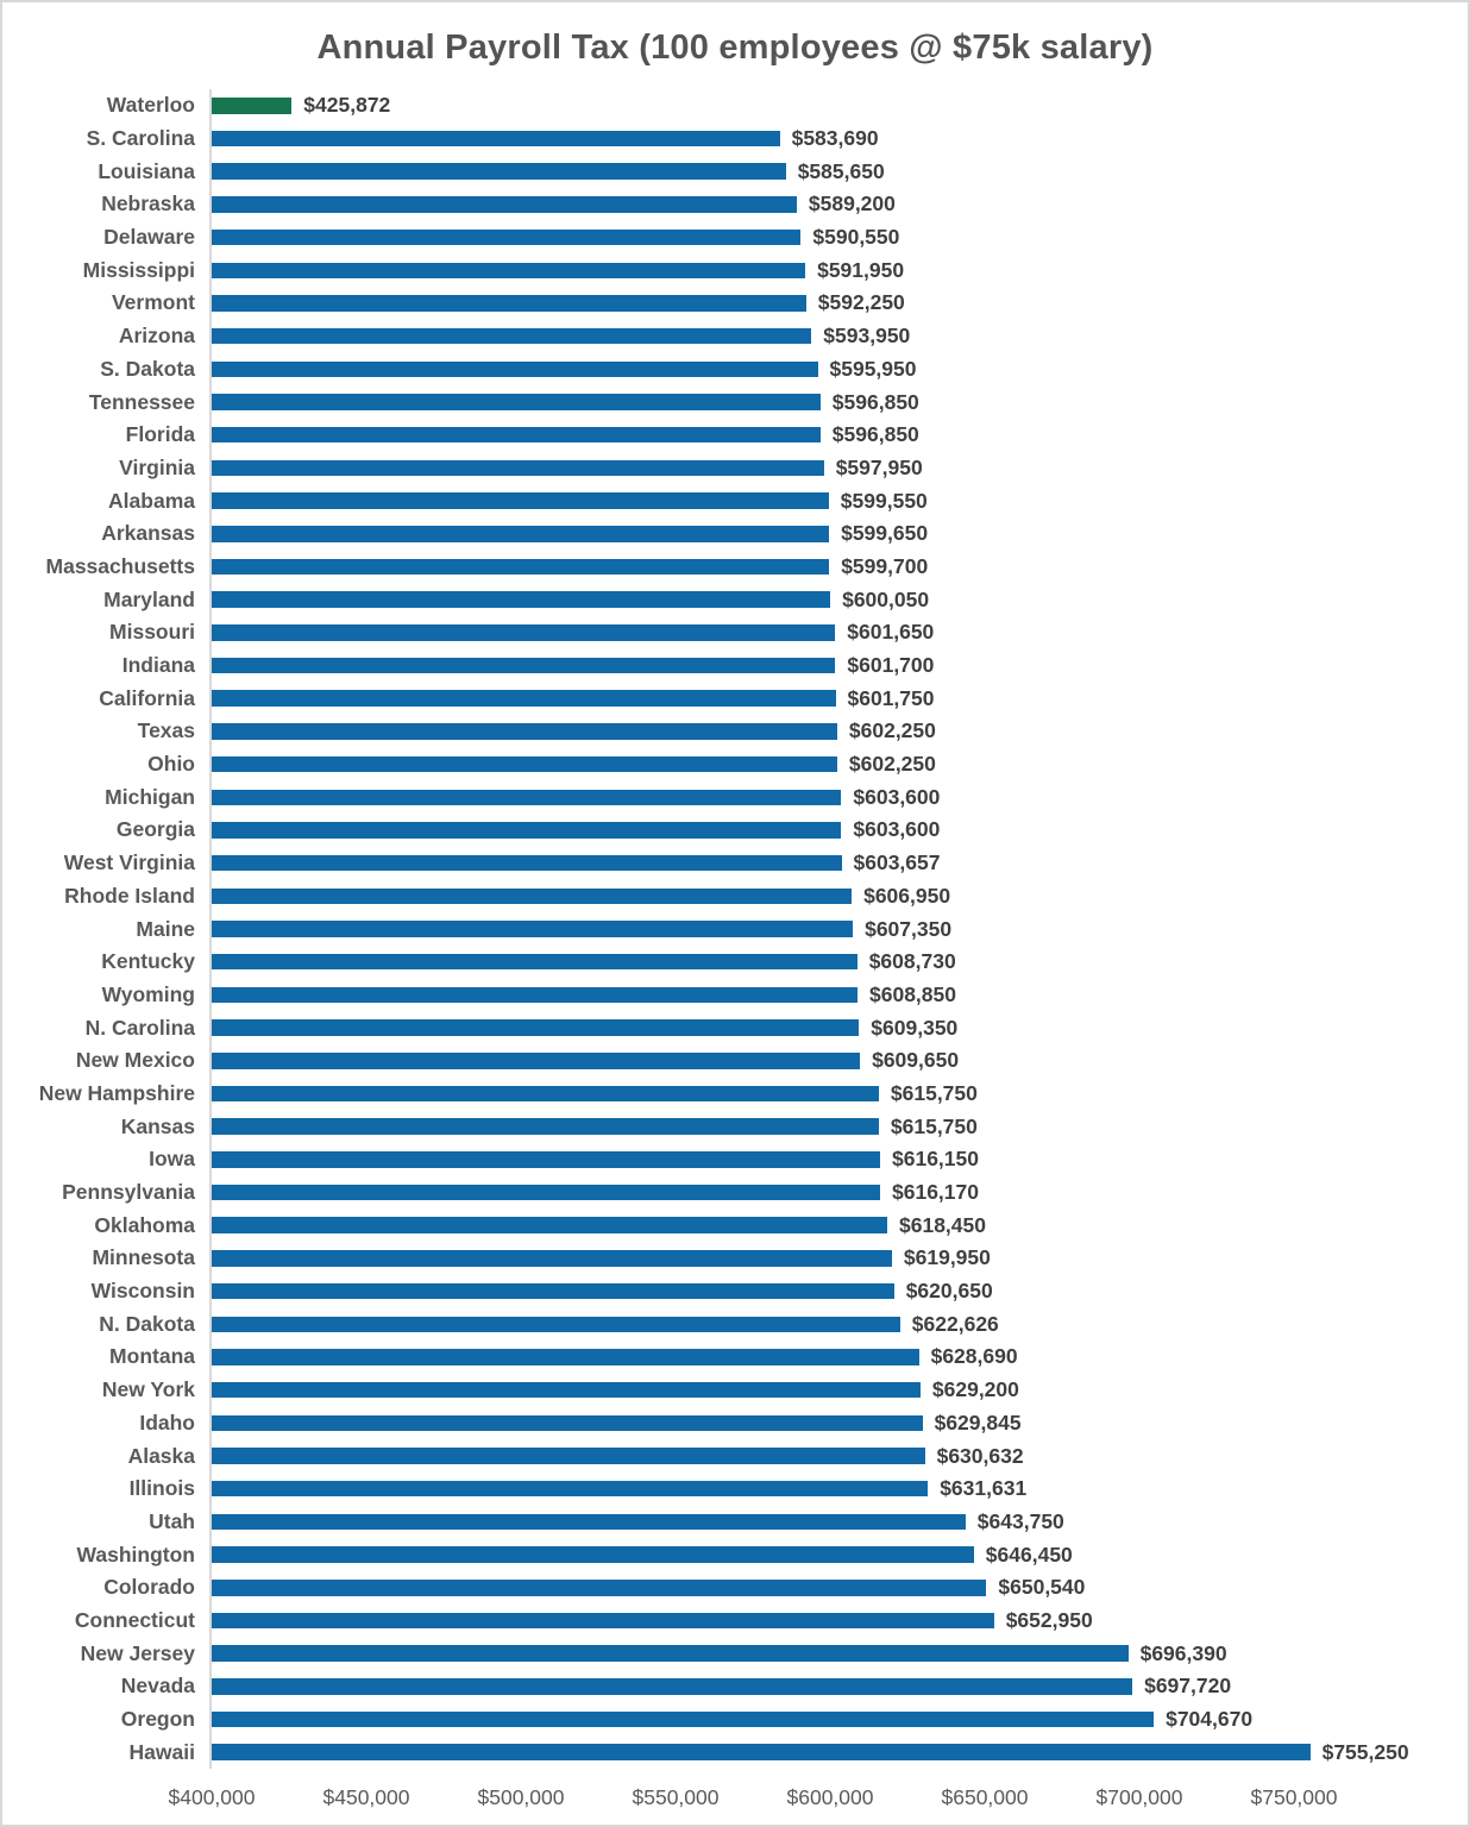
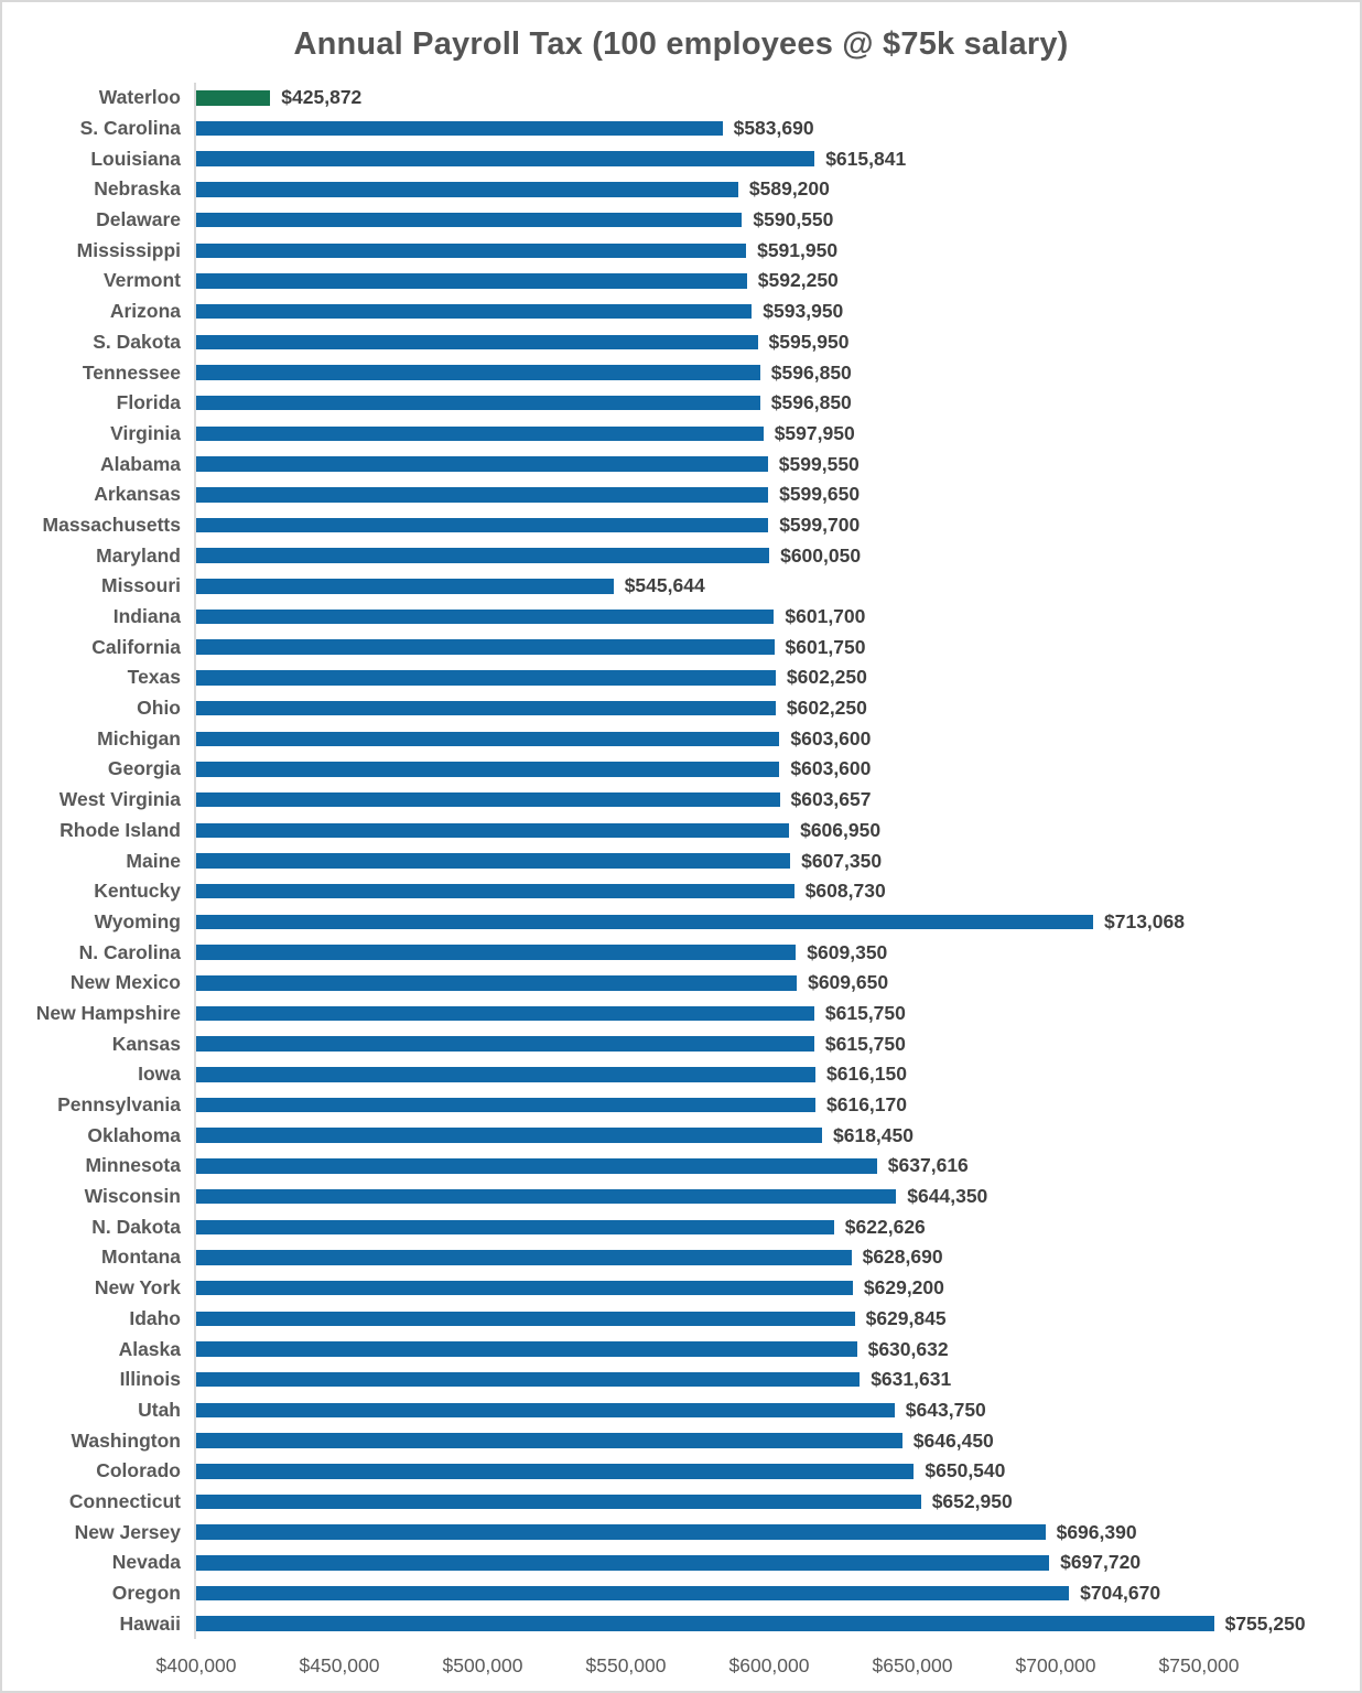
Louisiana: $585,650 -> $615,841
Missouri: $601,650 -> $545,644
Wyoming: $608,850 -> $713,068
Minnesota: $619,950 -> $637,616
Wisconsin: $620,650 -> $644,350
